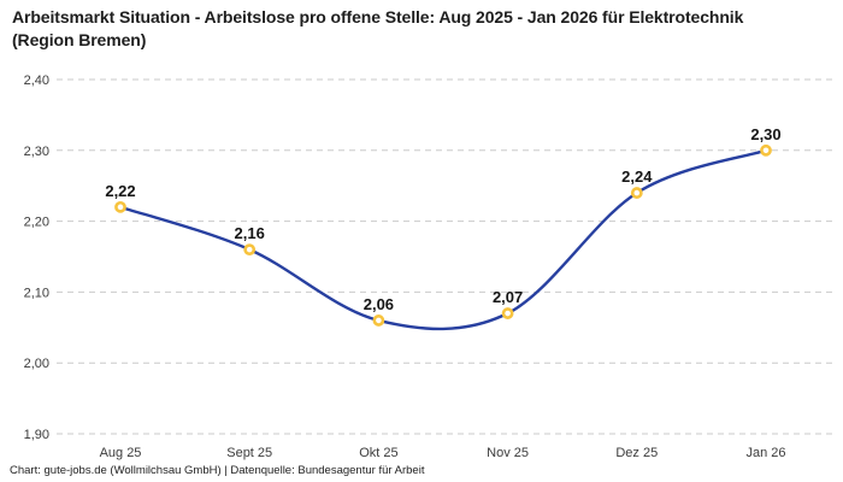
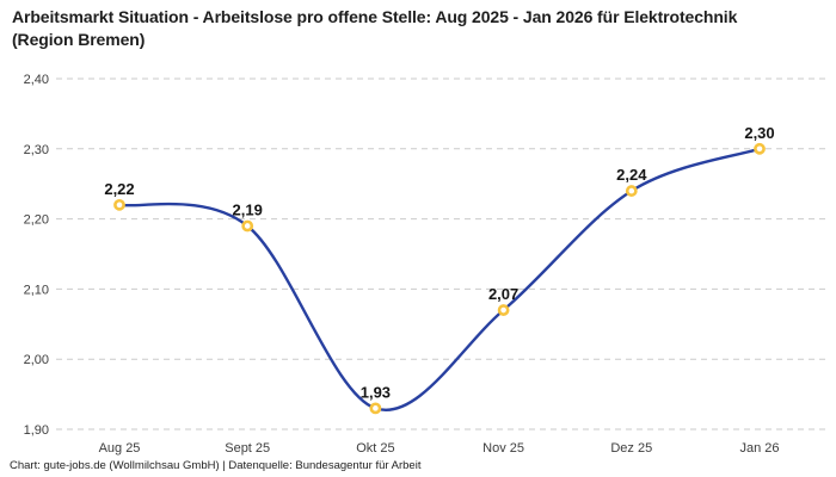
Sept 25: 2,16 -> 2,19
Okt 25: 2,06 -> 1,93
